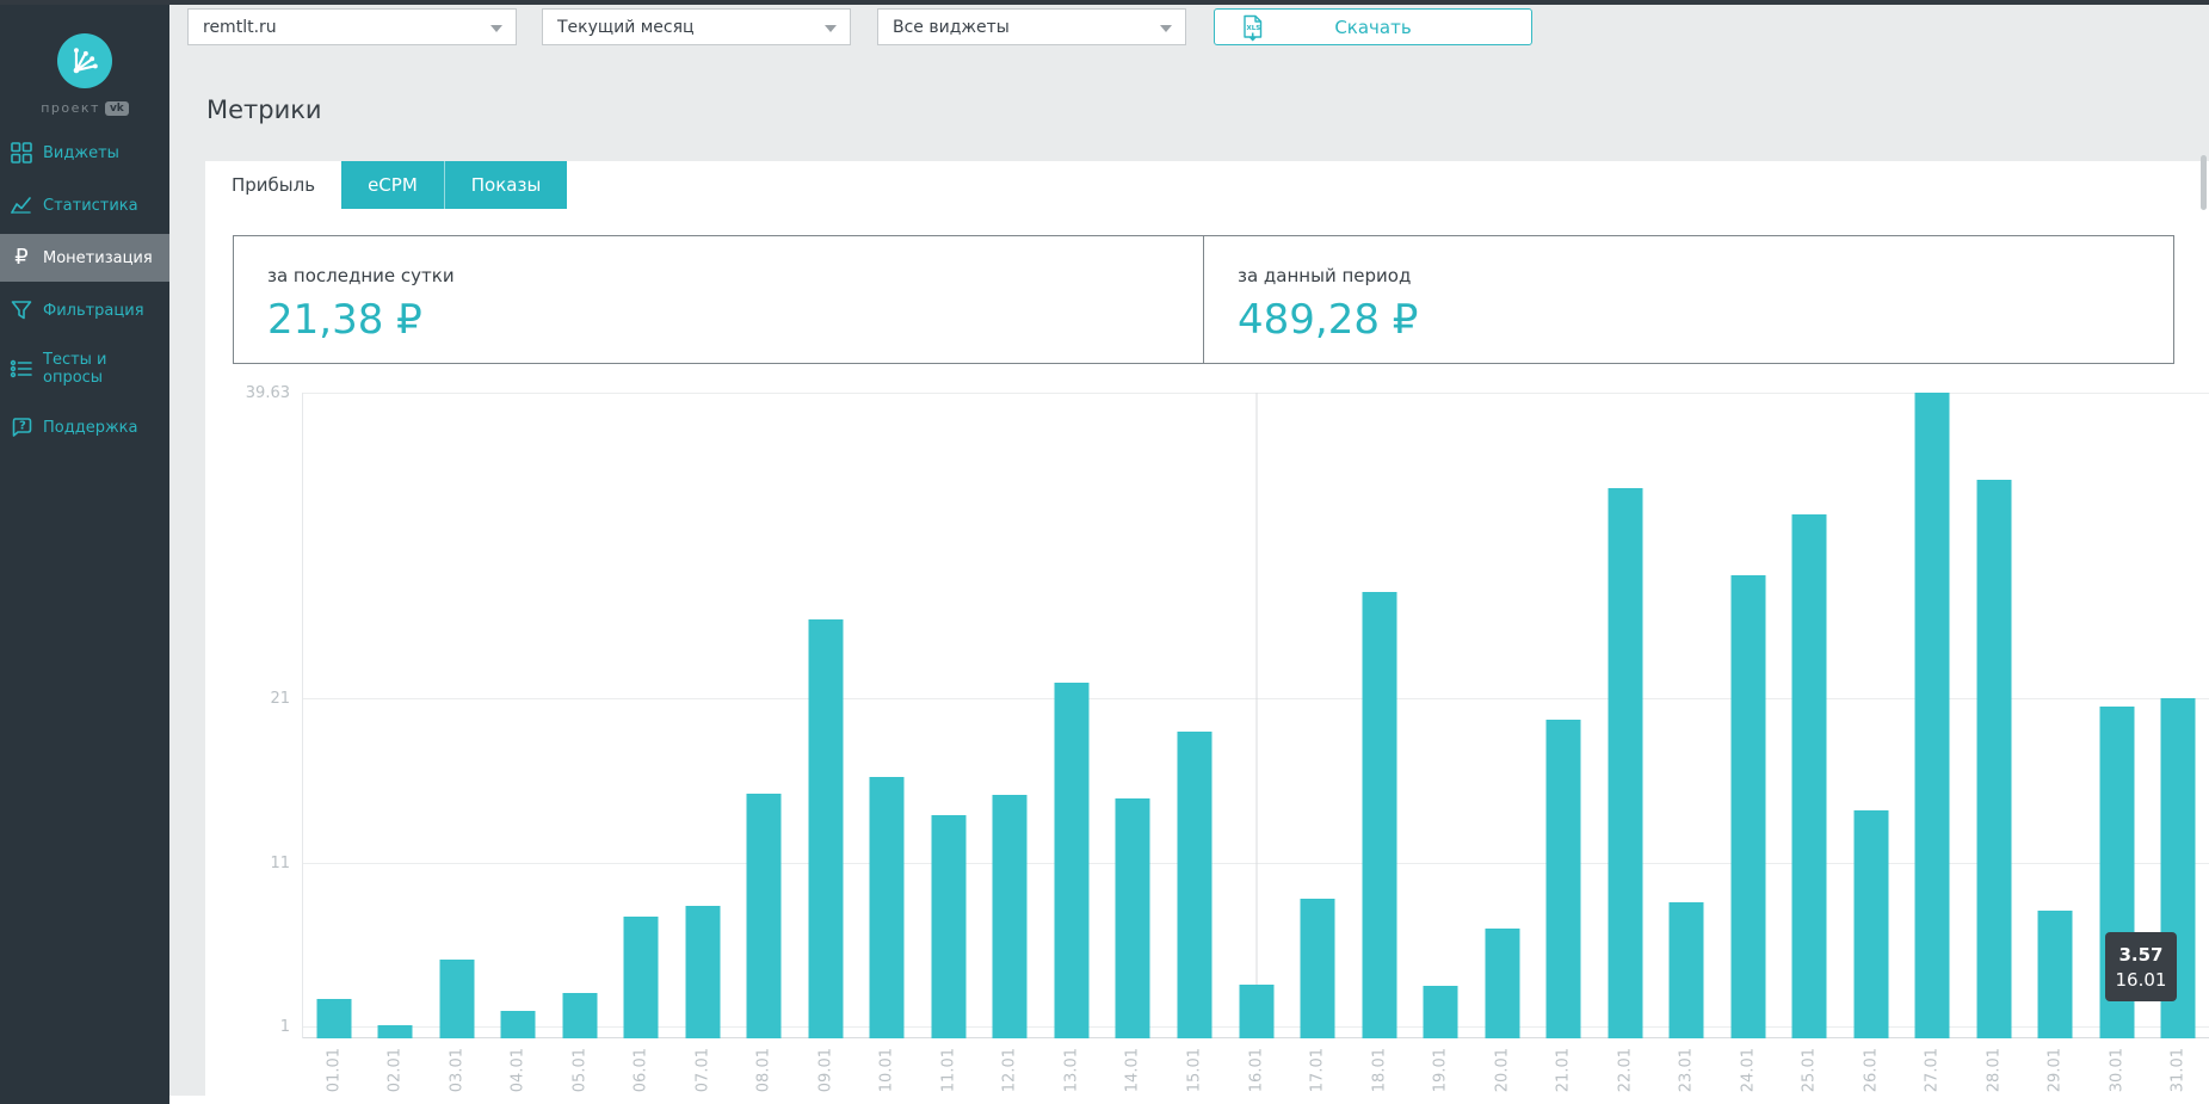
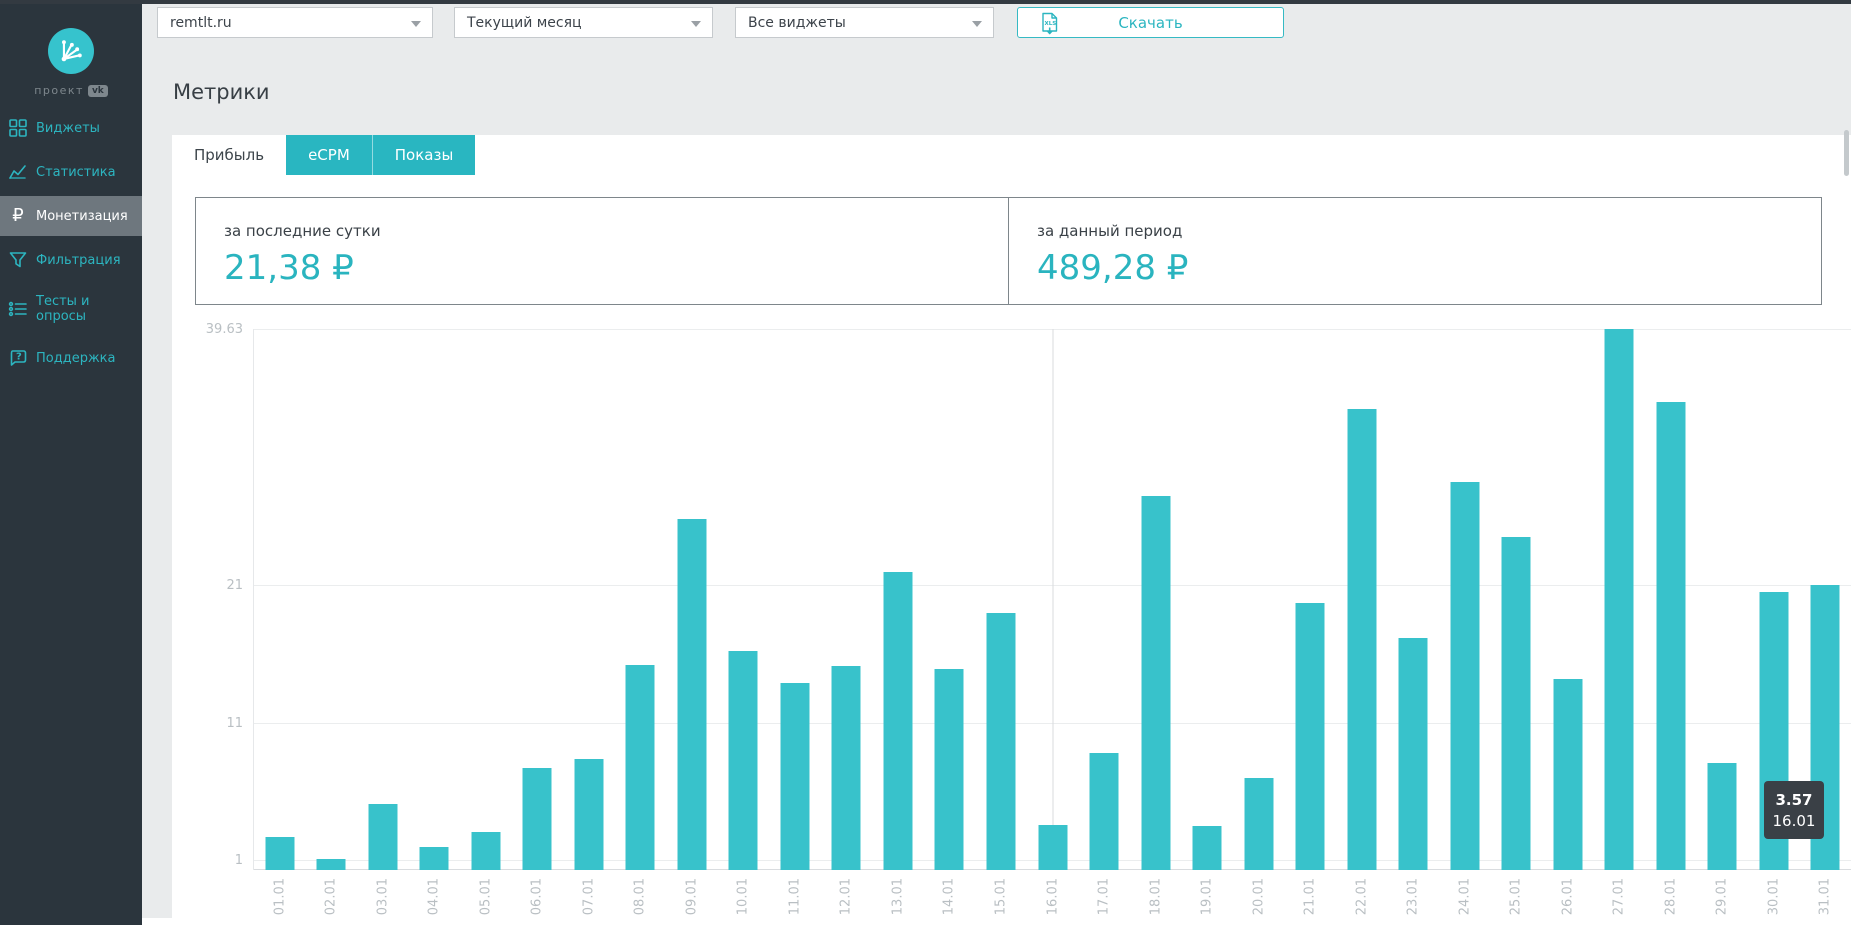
23.01: 8.6 -> 17.2
25.01: 32.2 -> 24.5
